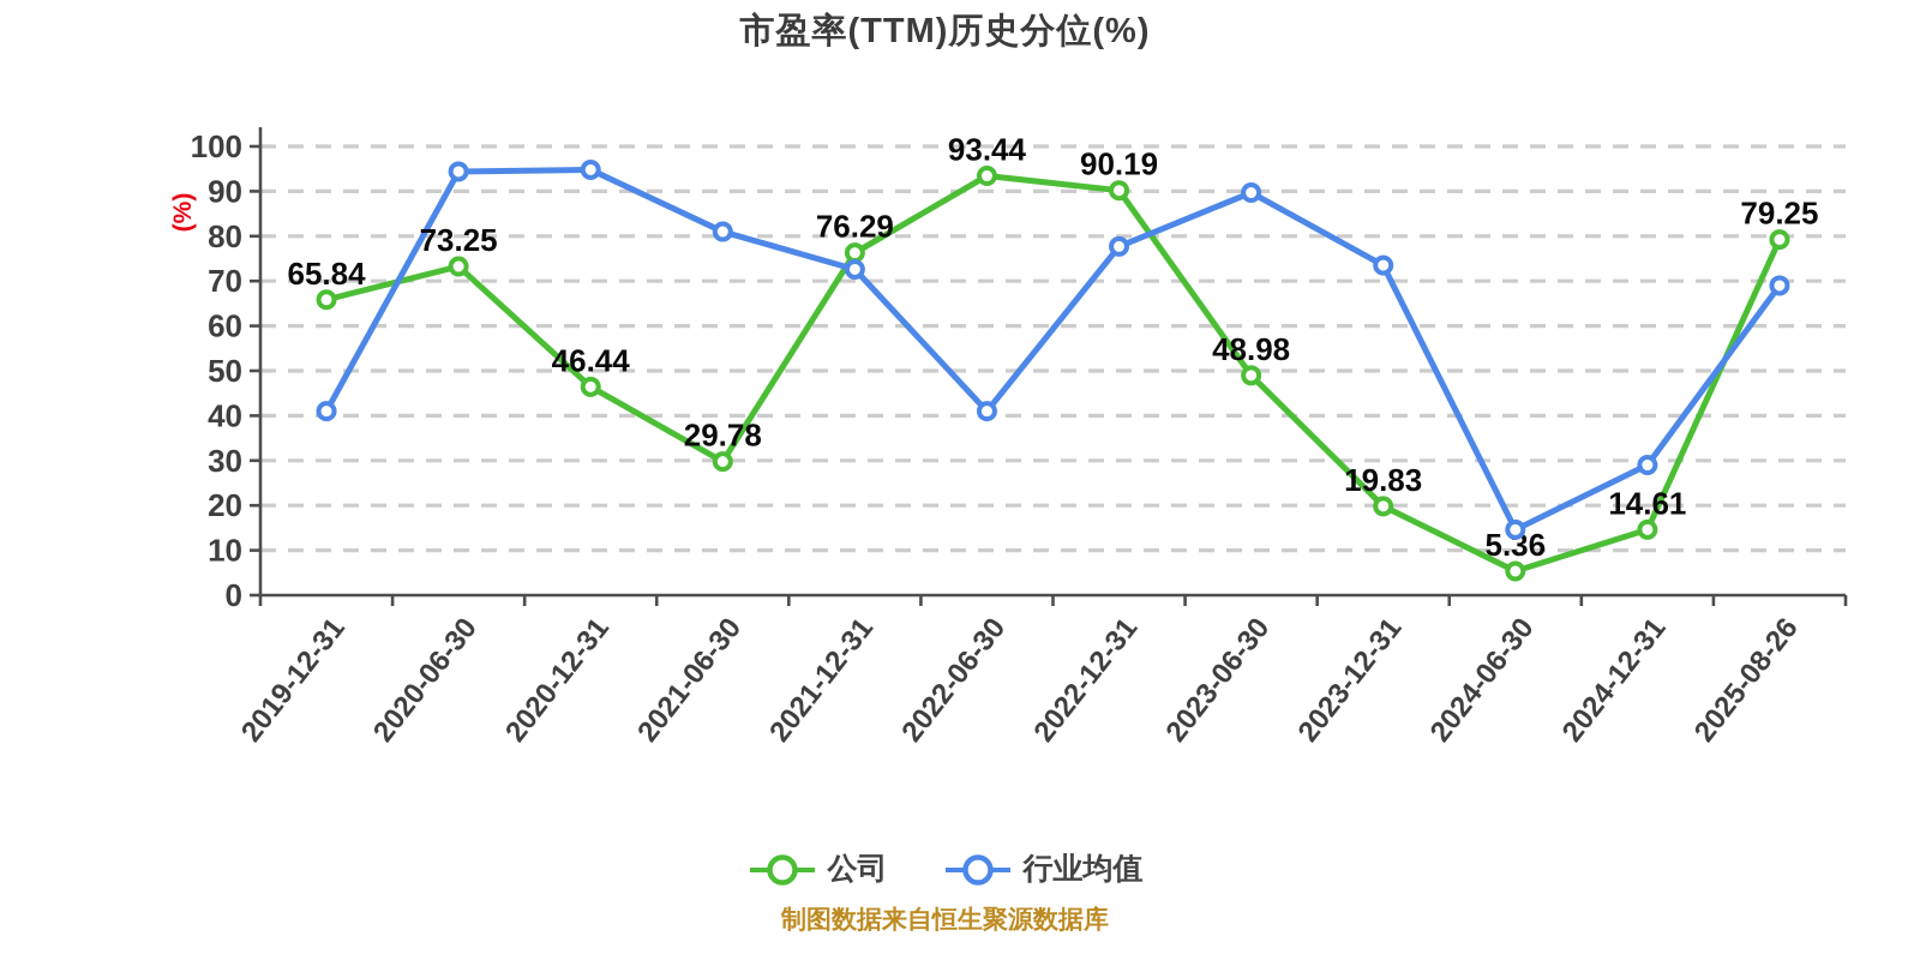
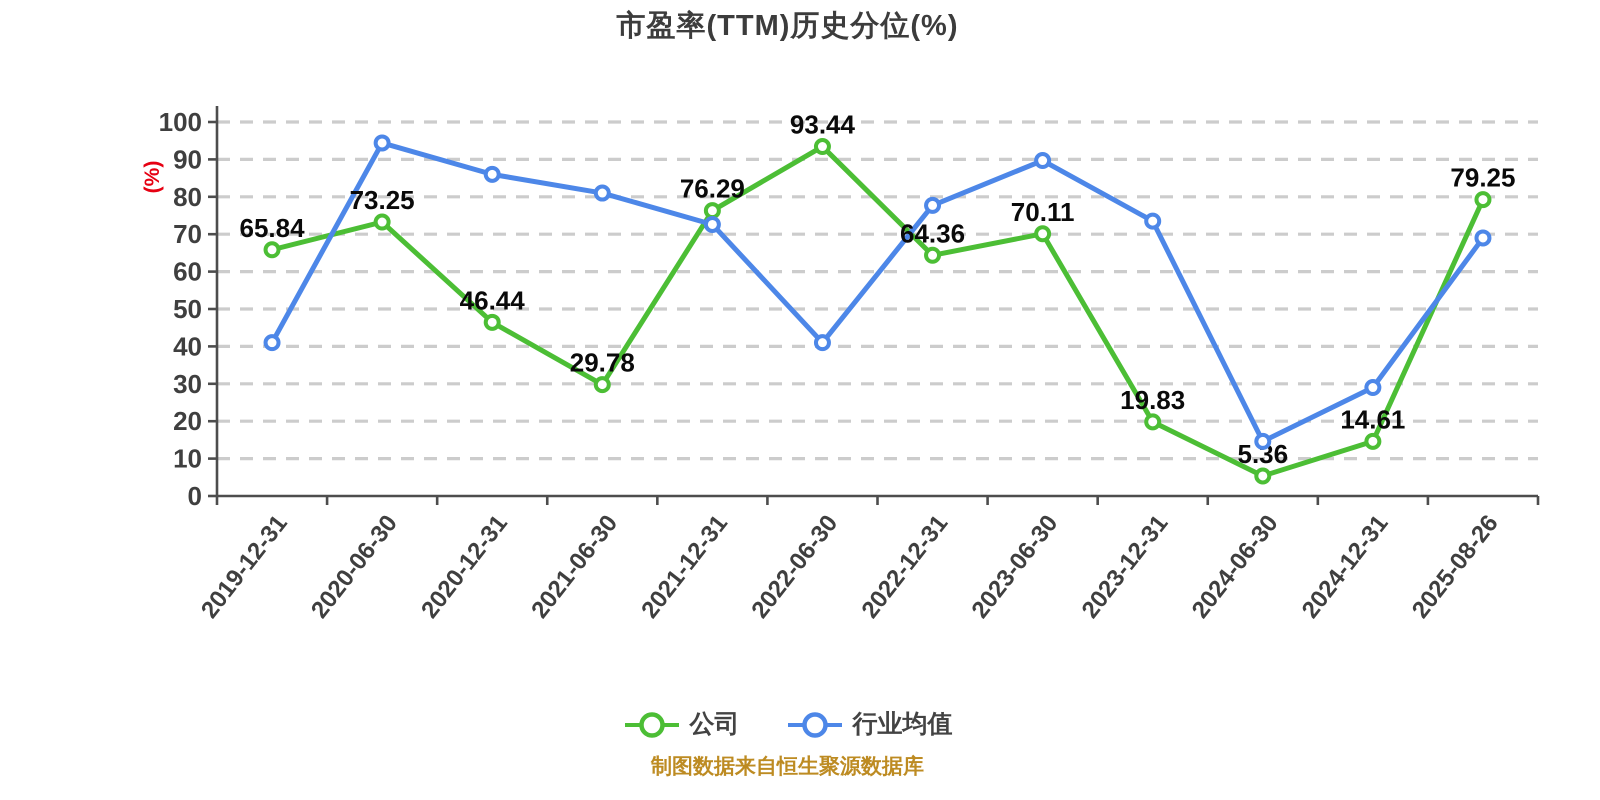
行业均值/2020-12-31: 95 -> 86
公司/2022-12-31: 90.19 -> 64.36
公司/2023-06-30: 48.98 -> 70.11
